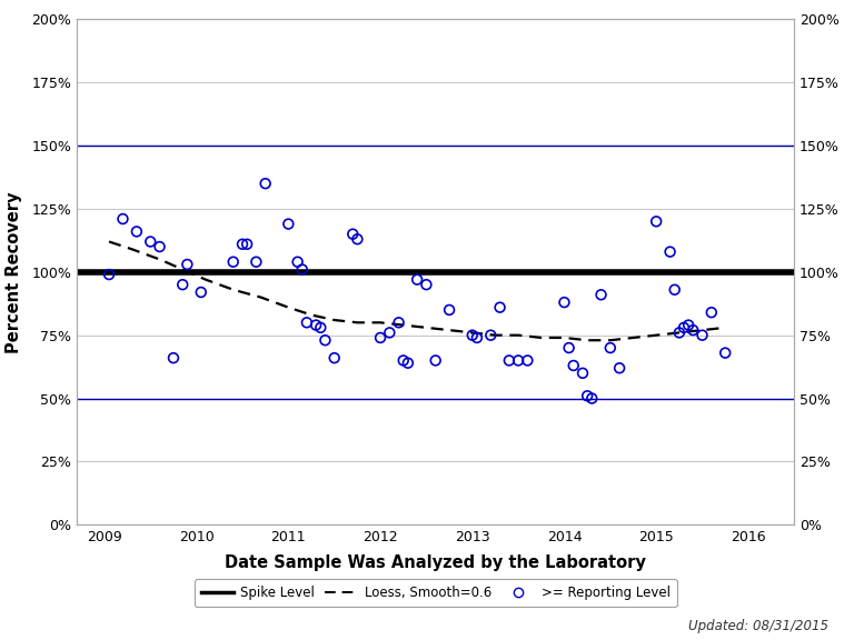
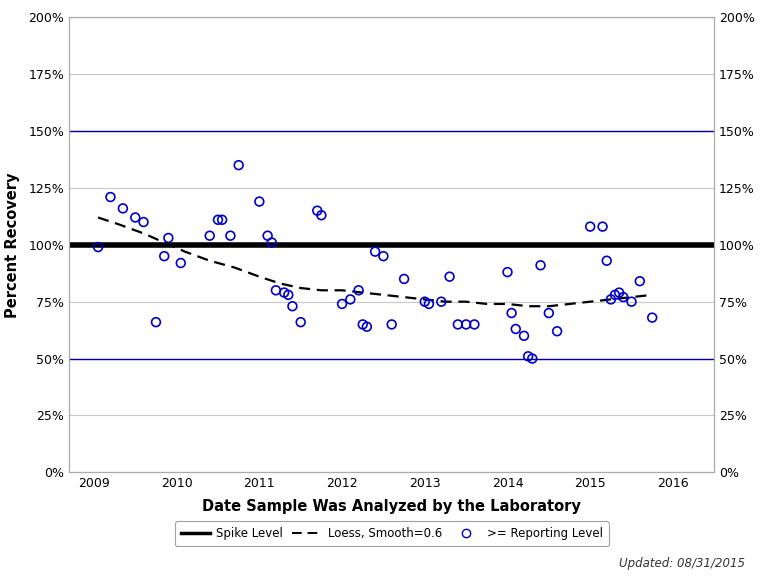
>= Reporting Level/2015: 120% -> 108%
